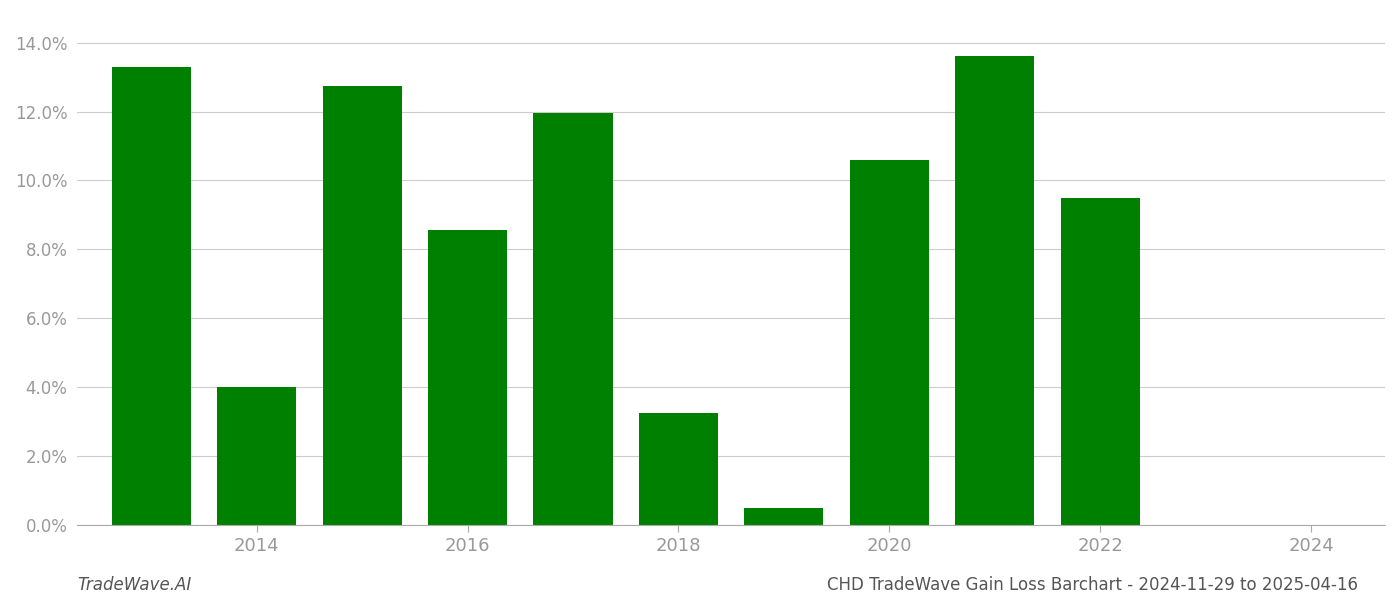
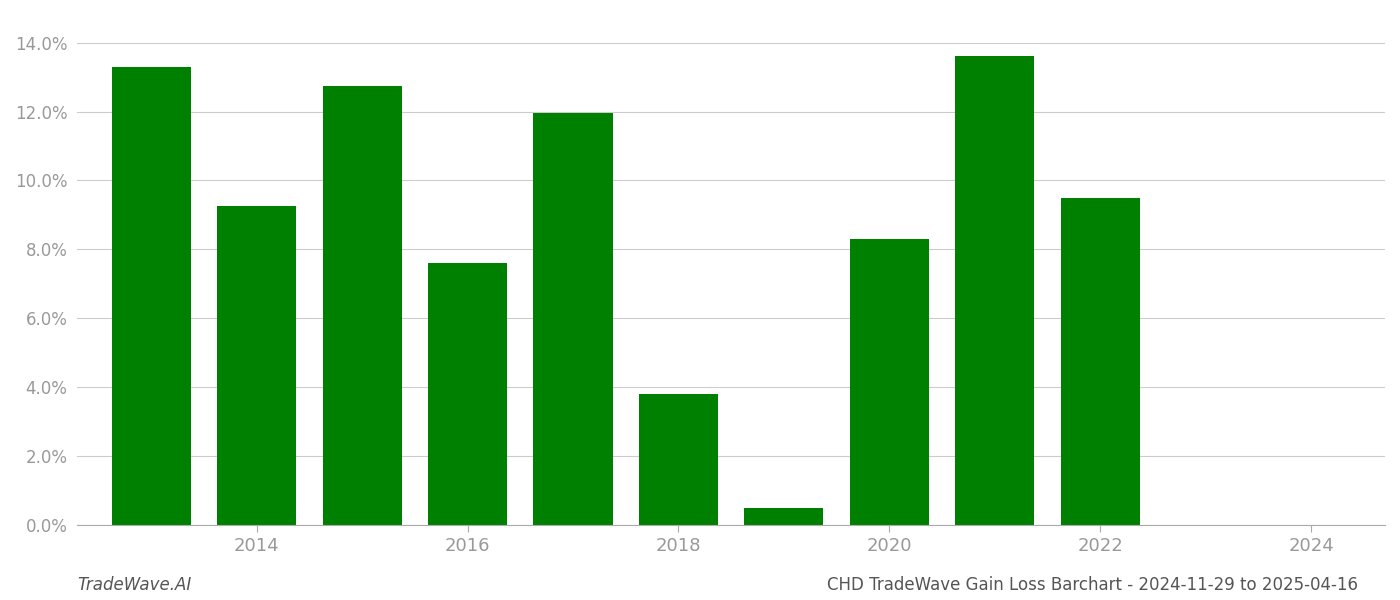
2014: 4.00% -> 9.25%
2016: 8.55% -> 7.60%
2018: 3.25% -> 3.80%
2020: 10.60% -> 8.30%
